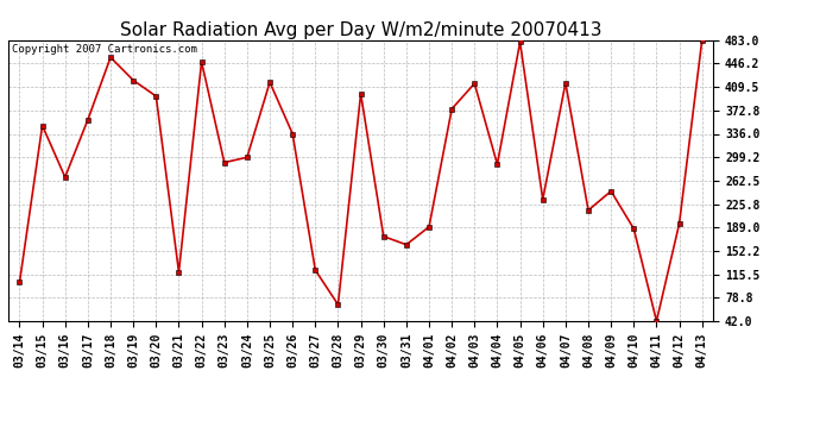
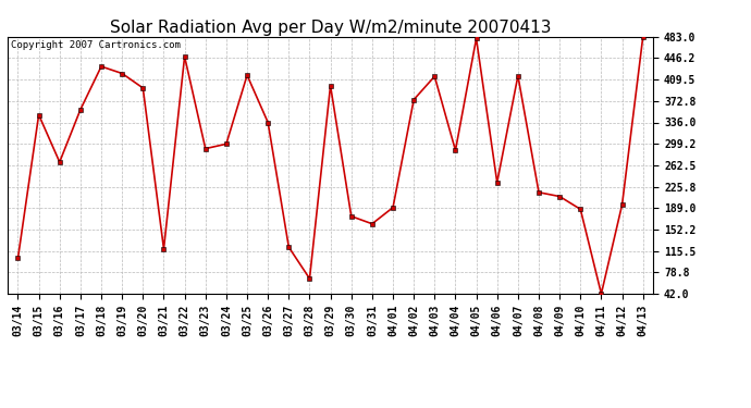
03/18: 456 -> 432
04/09: 246 -> 209
